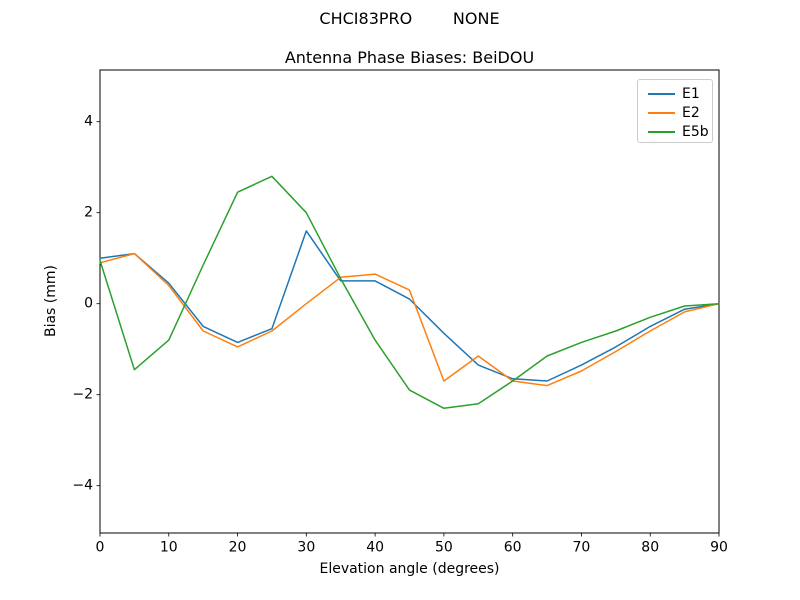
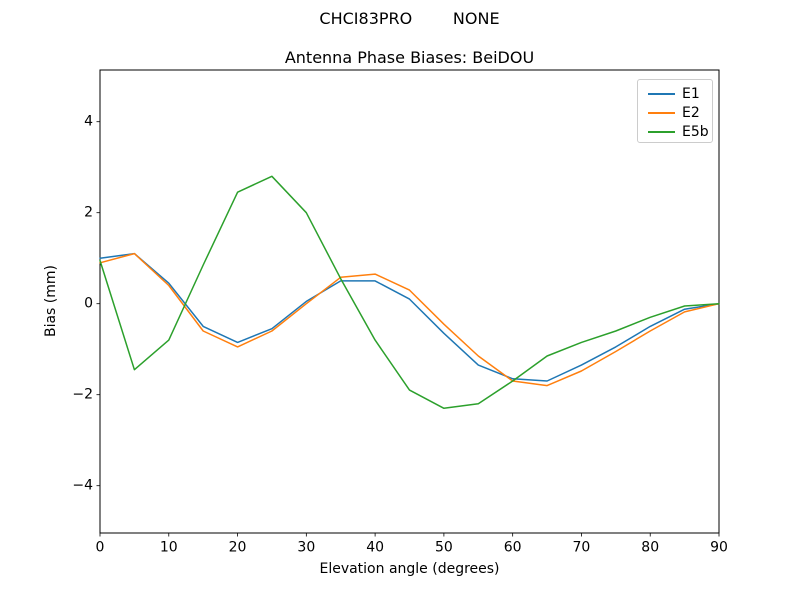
E1/30: 1.6 -> 0.1
E2/50: -1.7 -> -0.5
